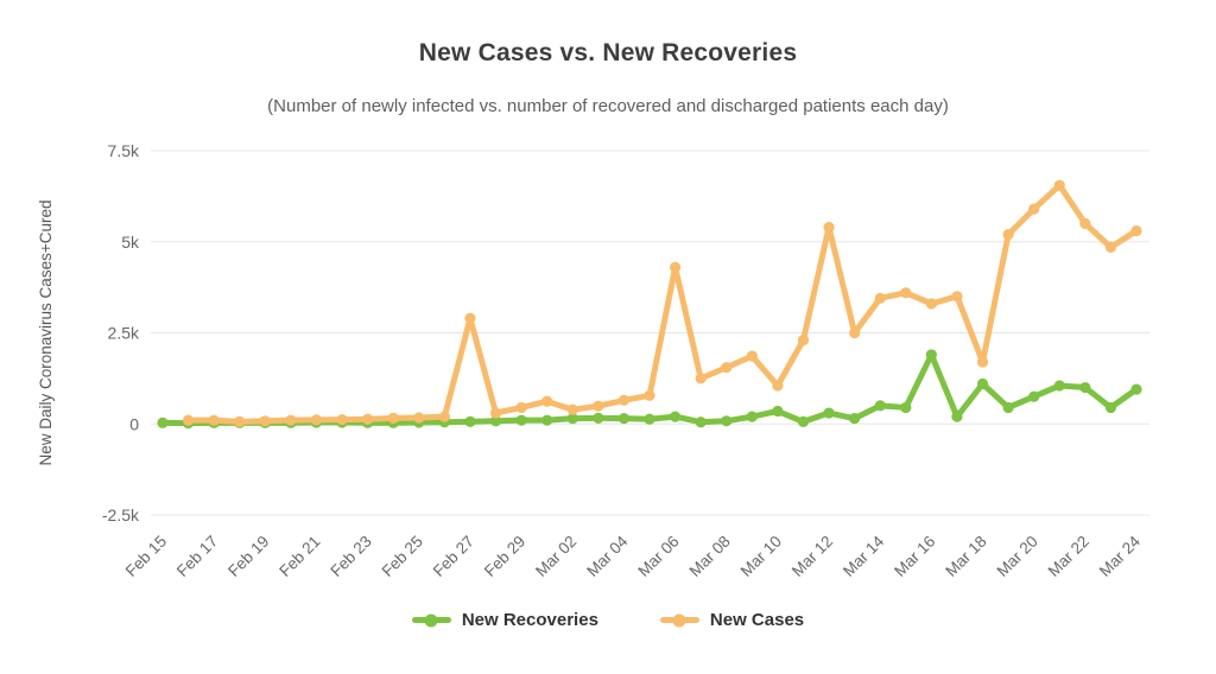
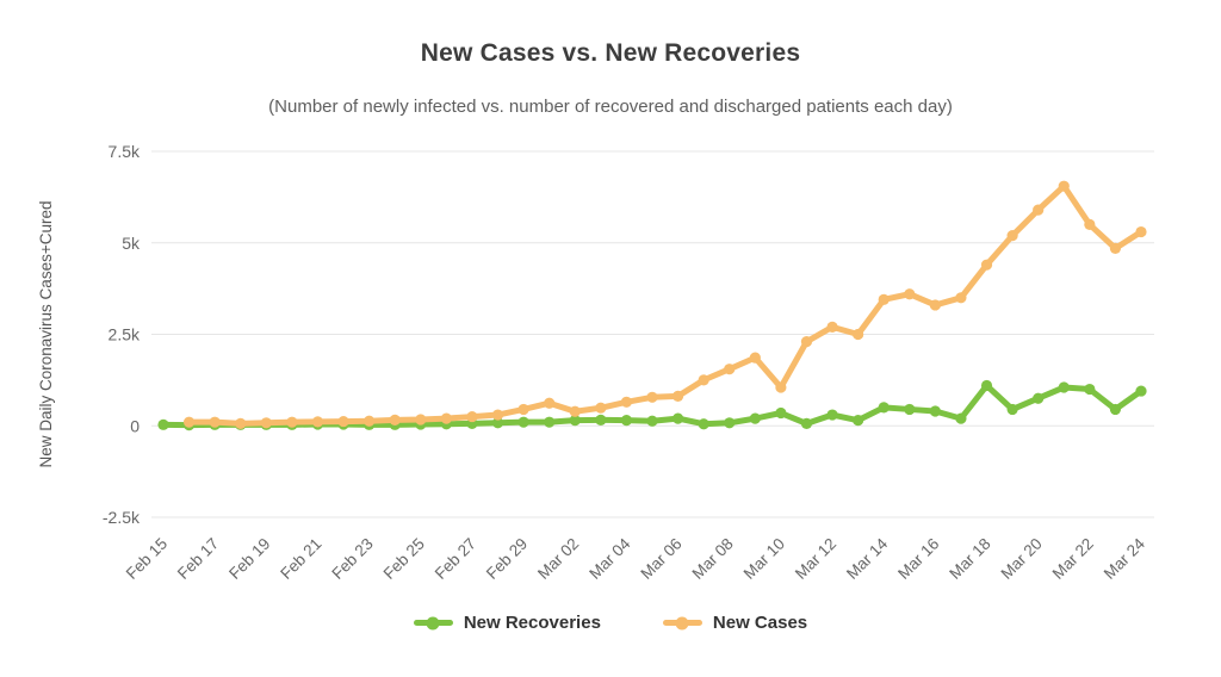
New Cases/Feb 27: 2.9k -> 0.2k
New Cases/Mar 06: 4.3k -> 0.8k
New Cases/Mar 12: 5.4k -> 2.7k
New Recoveries/Mar 16: 1.9k -> 0.4k
New Cases/Mar 18: 1.7k -> 4.4k
